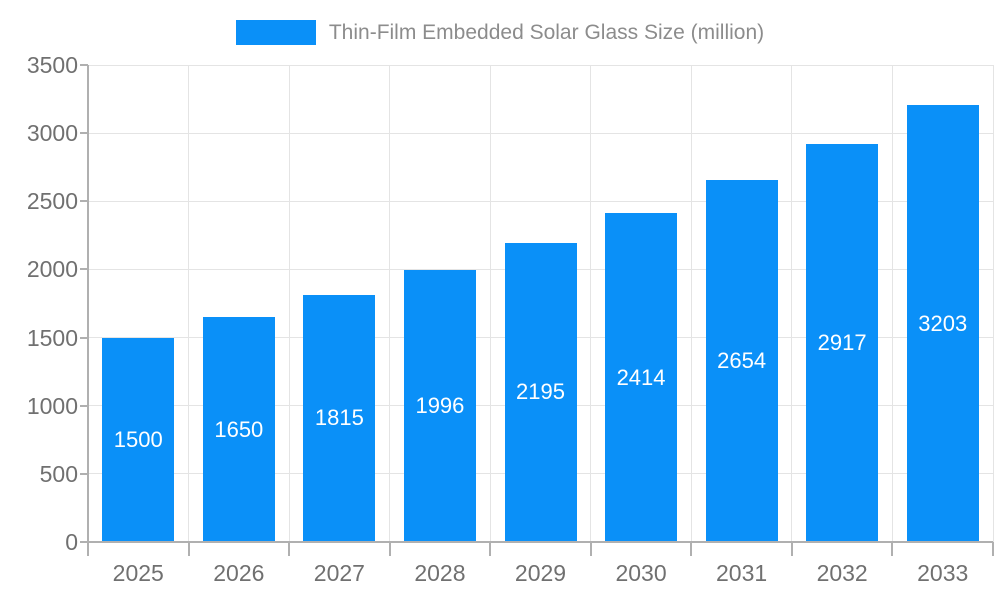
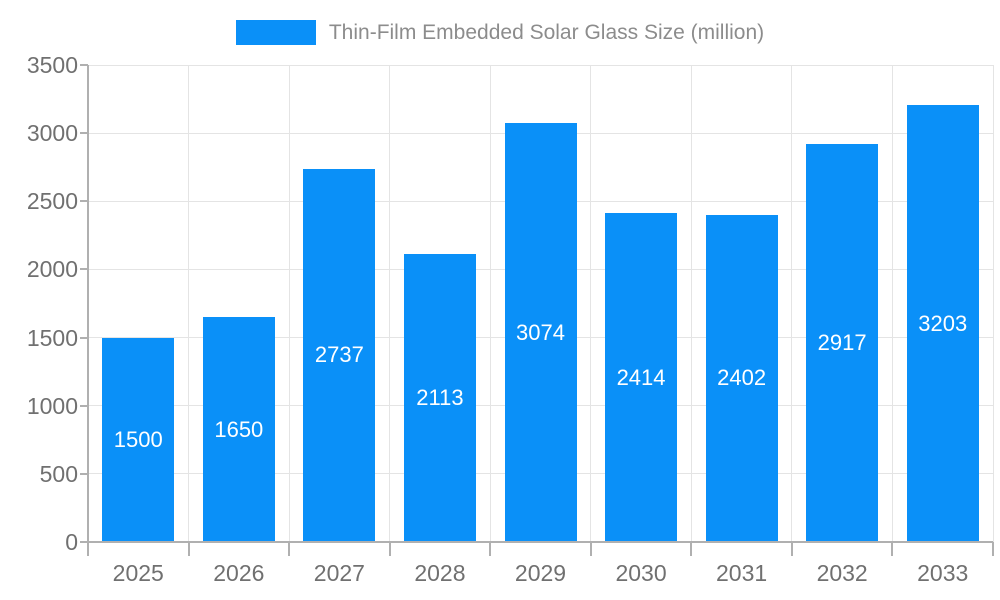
2027: 1815 -> 2737
2028: 1996 -> 2113
2029: 2195 -> 3074
2031: 2654 -> 2402
